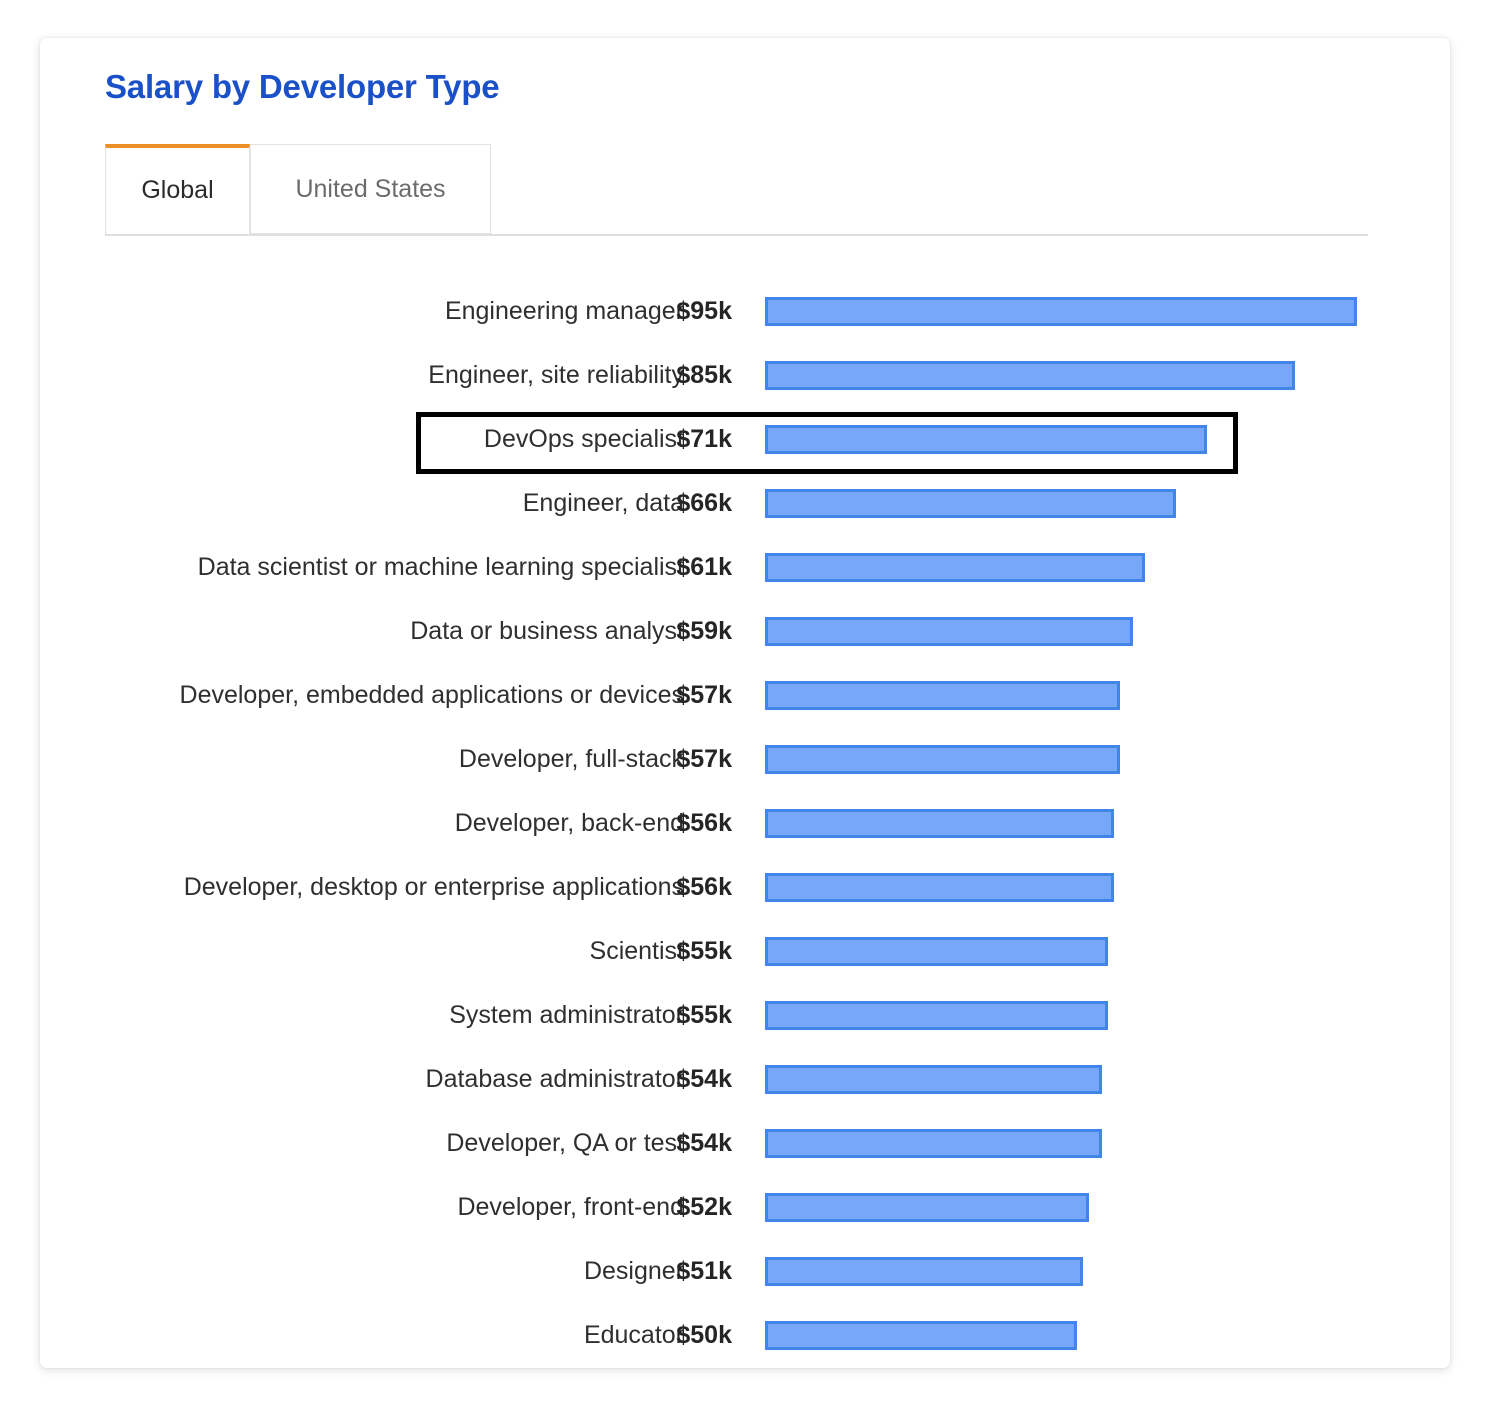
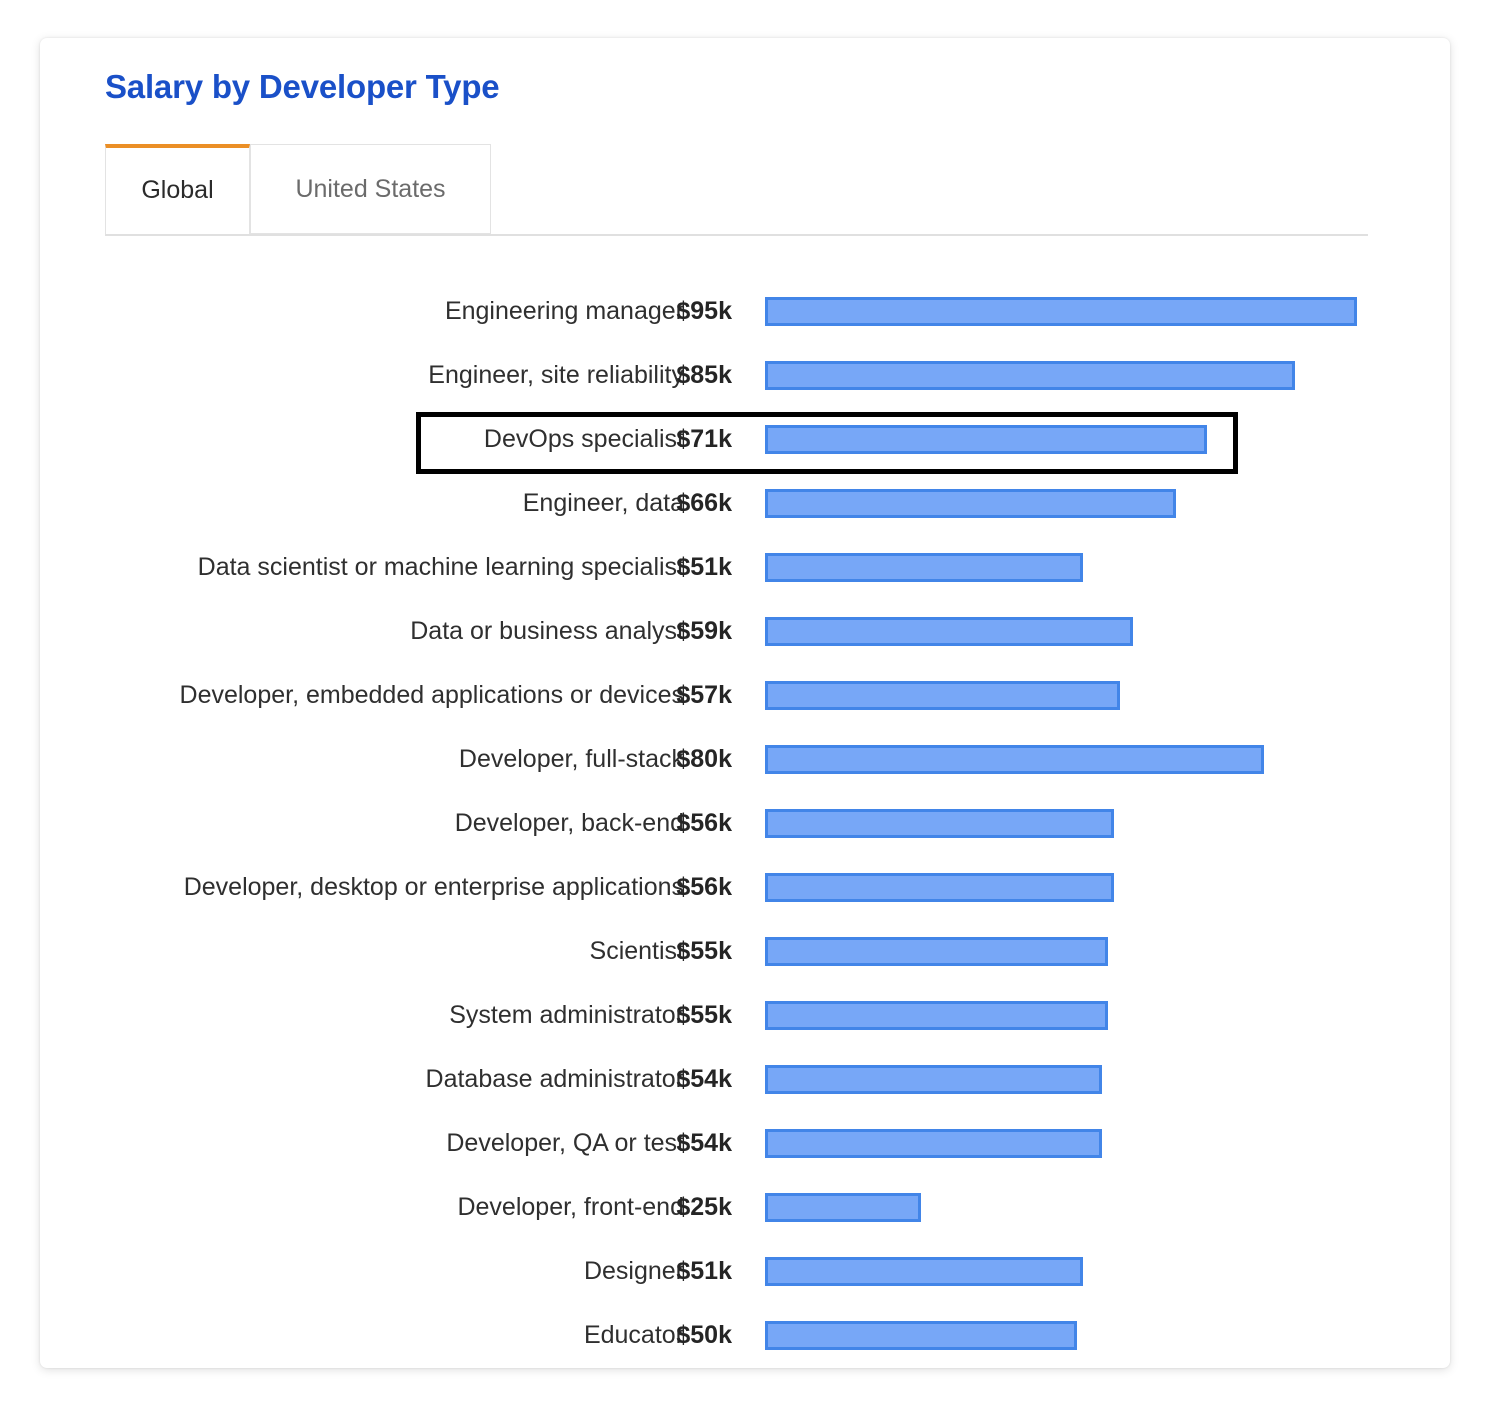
Data scientist or machine learning specialist: $61k -> $51k
Developer, full-stack: $57k -> $80k
Developer, front-end: $52k -> $25k
